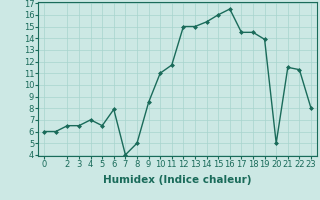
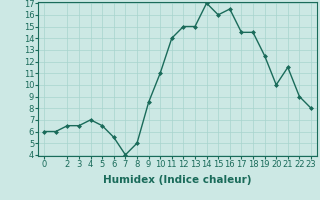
6: 7.9 -> 5.5
11: 11.7 -> 14.0
14: 15.4 -> 17.0
19: 13.9 -> 12.5
20: 5.0 -> 10.0
22: 11.3 -> 9.0
